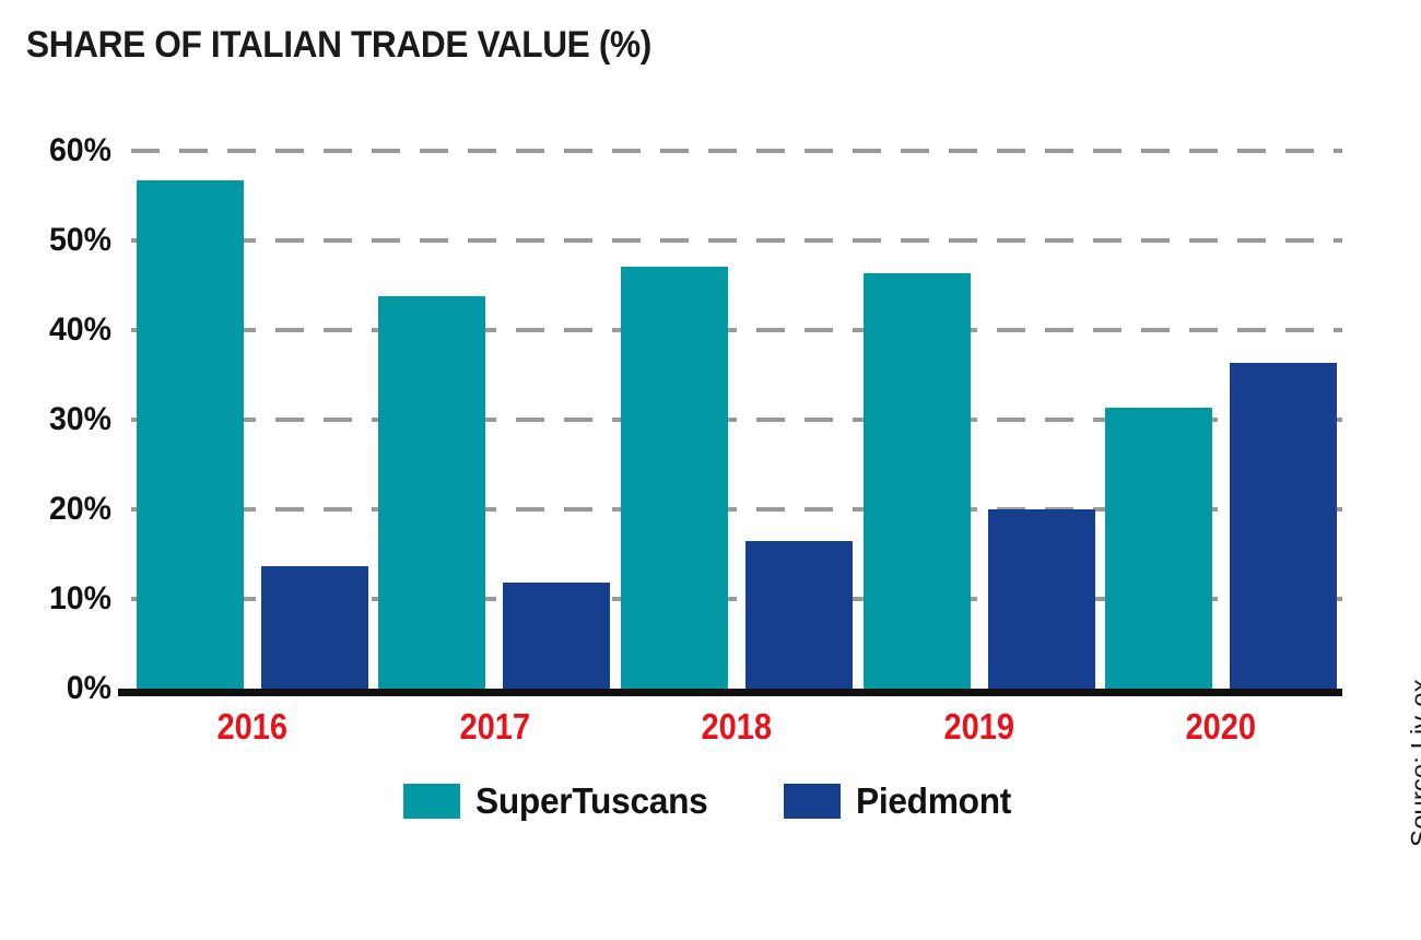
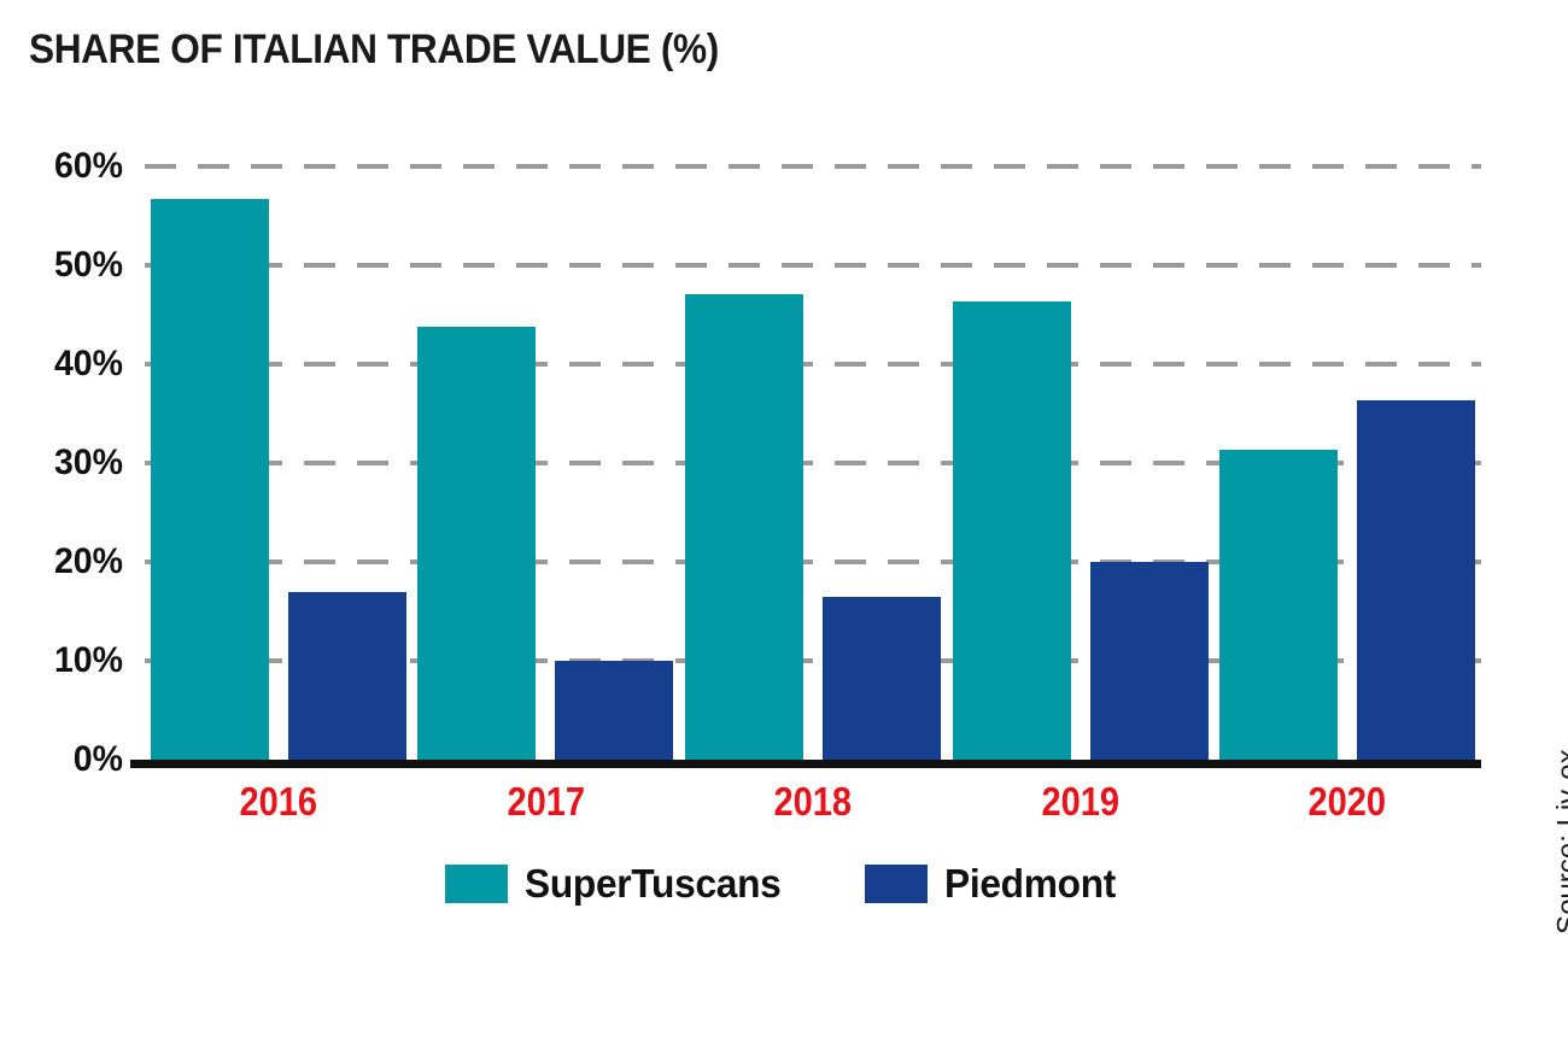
Piedmont/2016: 14% -> 17%
Piedmont/2017: 12% -> 10%
